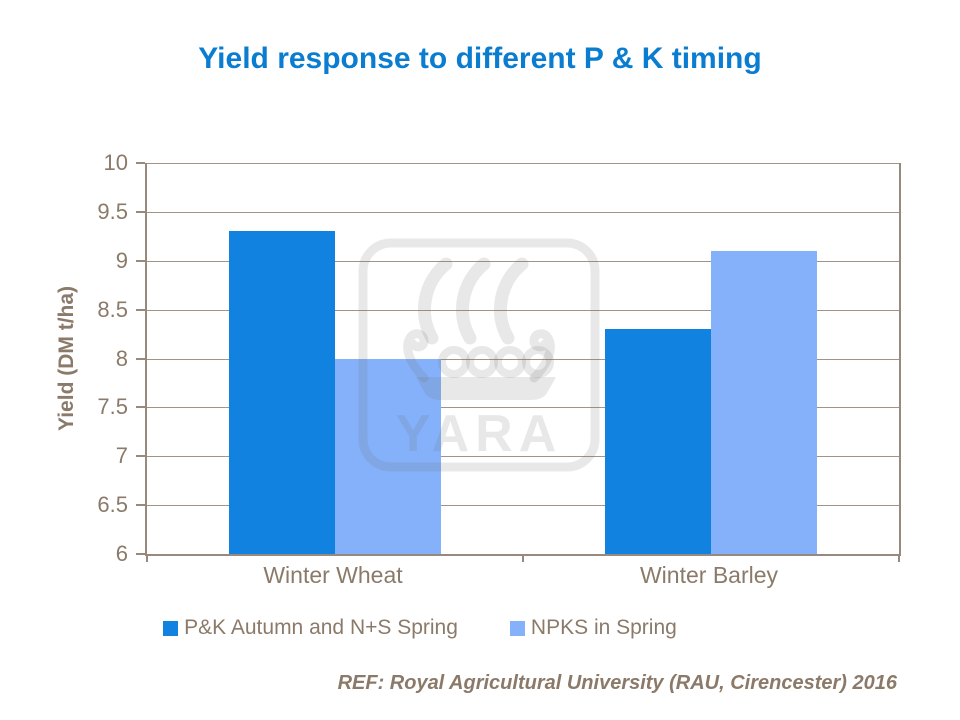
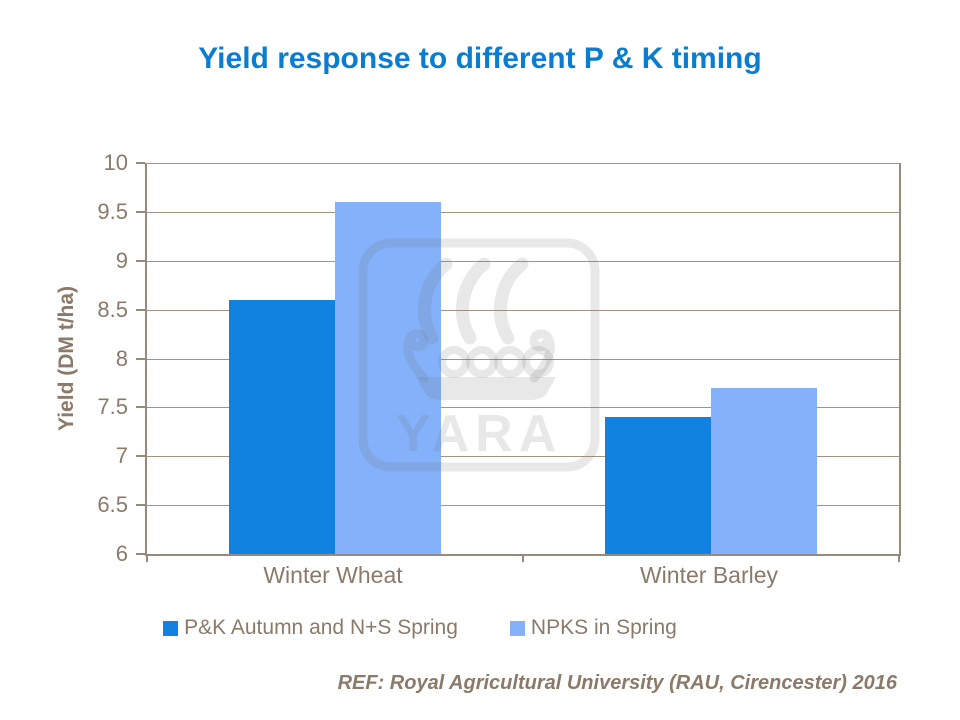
P&K Autumn and N+S Spring/Winter Wheat: 9.3 -> 8.6
NPKS in Spring/Winter Wheat: 8.0 -> 9.6
P&K Autumn and N+S Spring/Winter Barley: 8.3 -> 7.4
NPKS in Spring/Winter Barley: 9.1 -> 7.7
